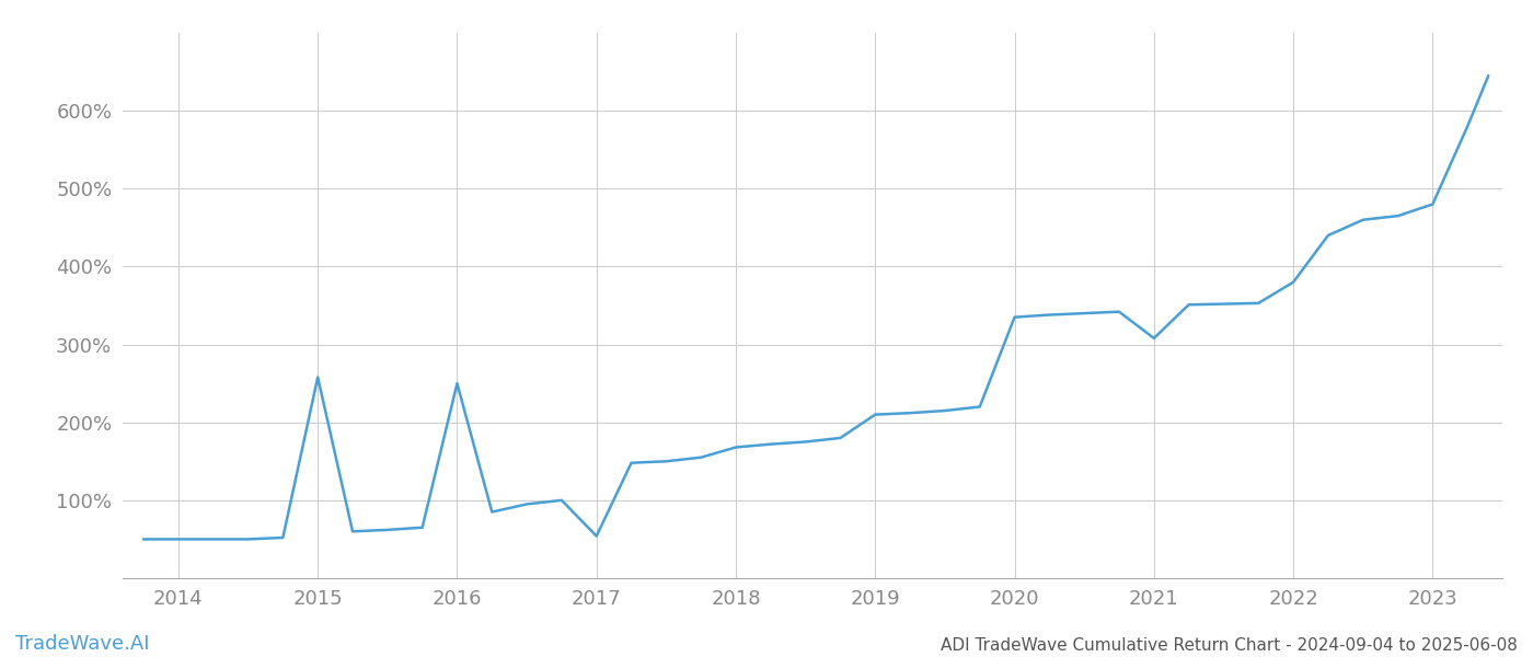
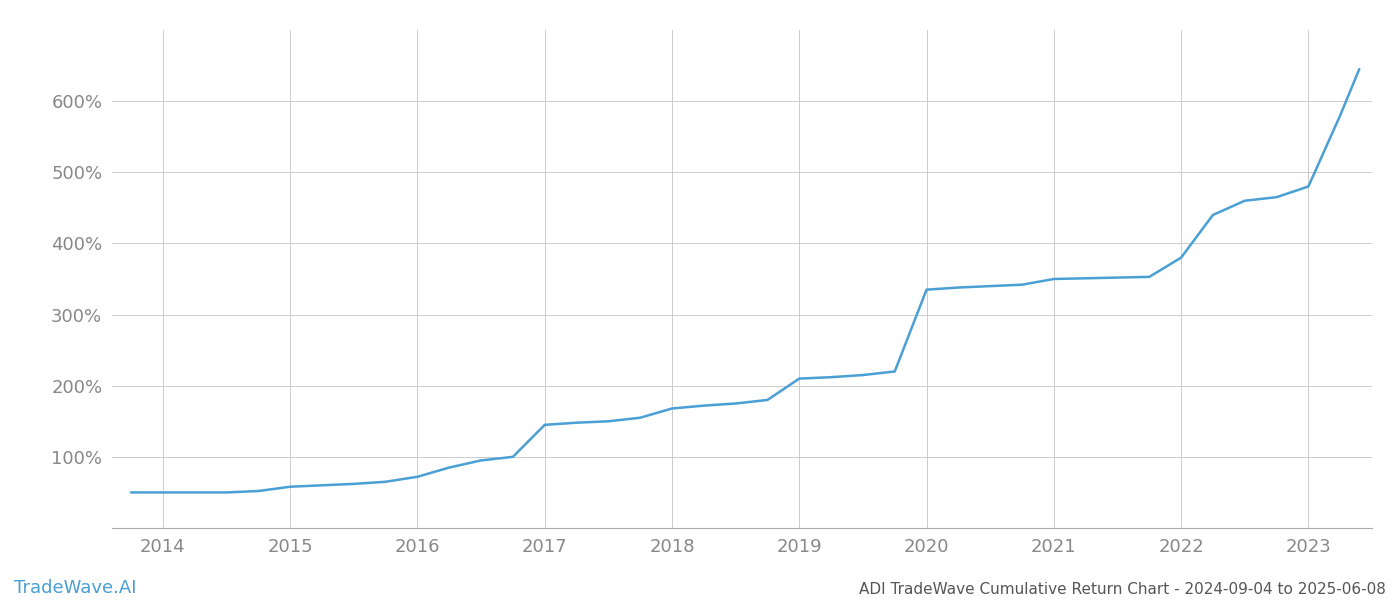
2015: 258% -> 58%
2016: 250% -> 72%
2017: 54% -> 145%
2021: 308% -> 350%
